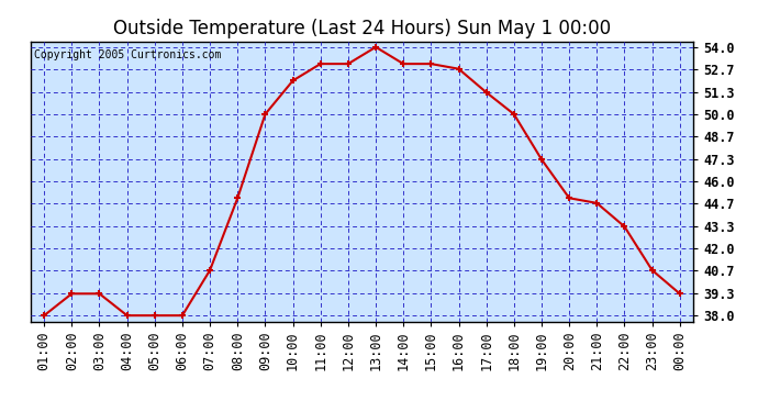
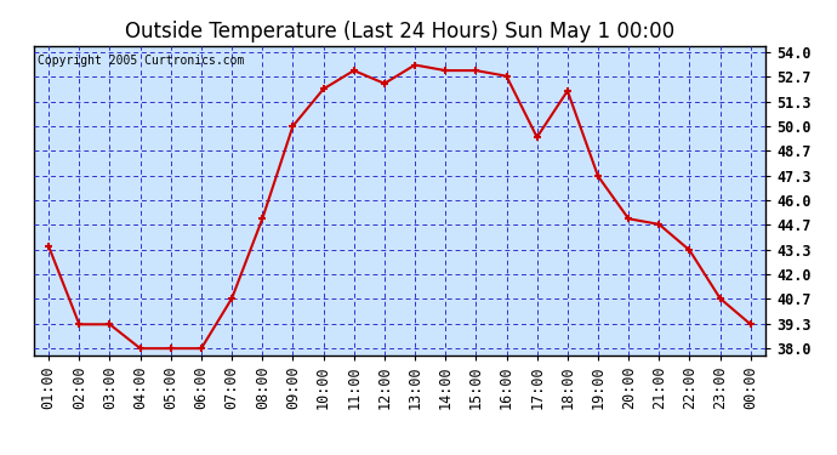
01:00: 38.0 -> 43.5
12:00: 53.0 -> 52.3
13:00: 54.0 -> 53.3
17:00: 51.3 -> 49.4
18:00: 50.0 -> 51.9
